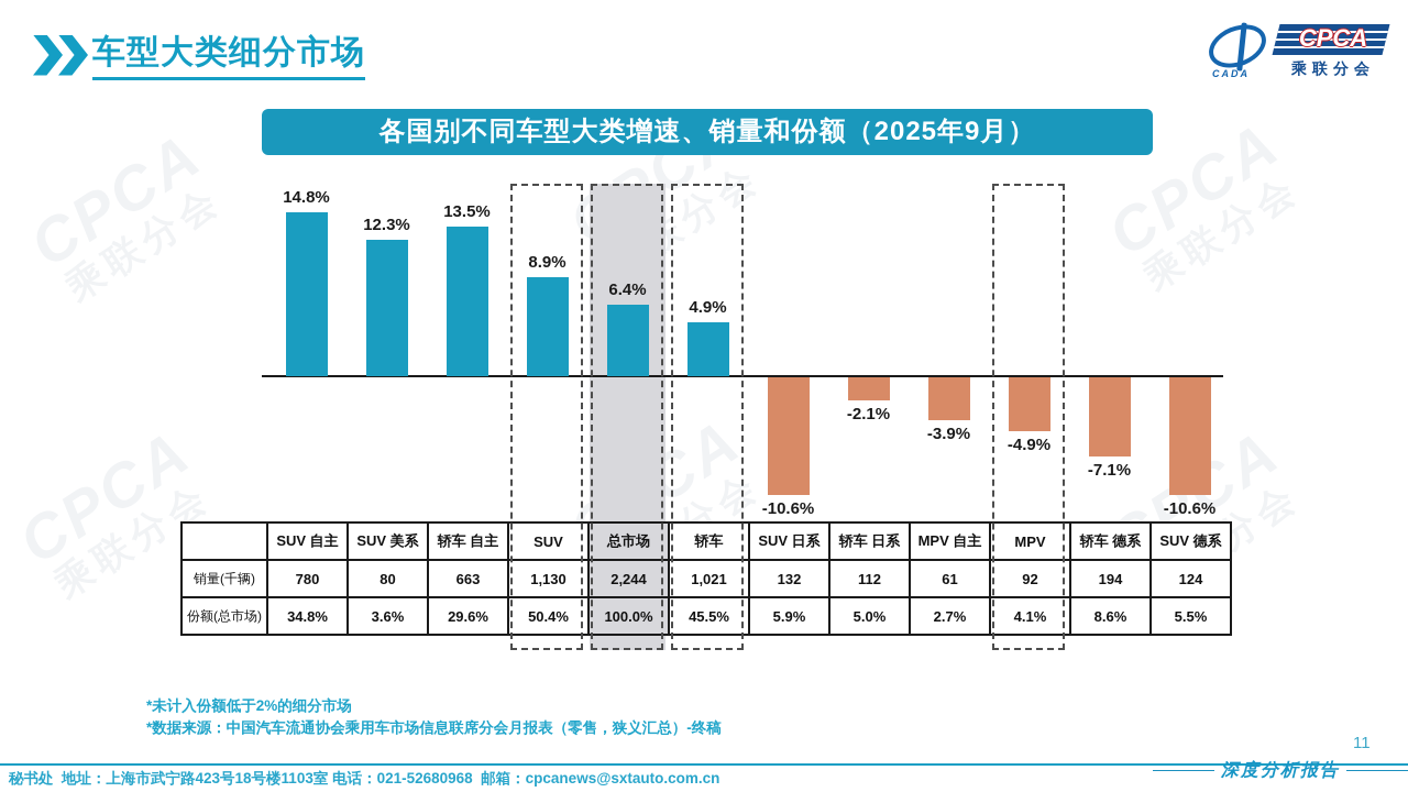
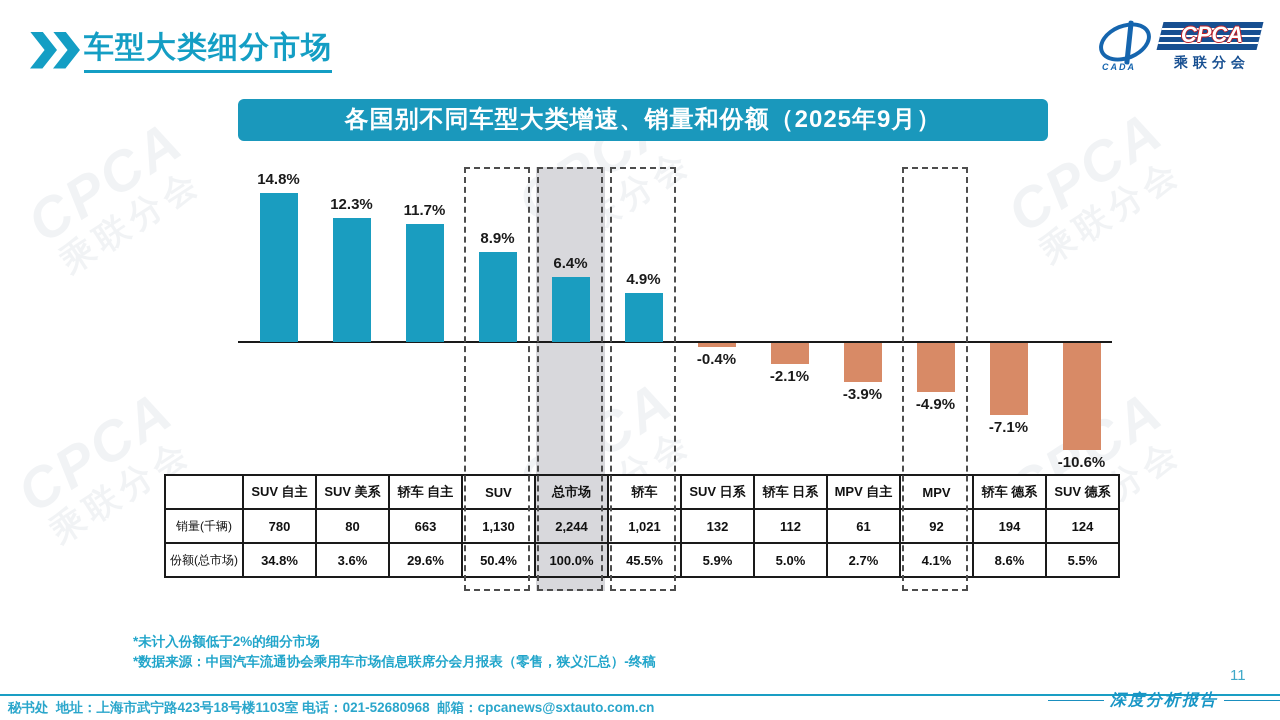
轿车 自主: 13.5% -> 11.7%
SUV 日系: -10.6% -> -0.4%
